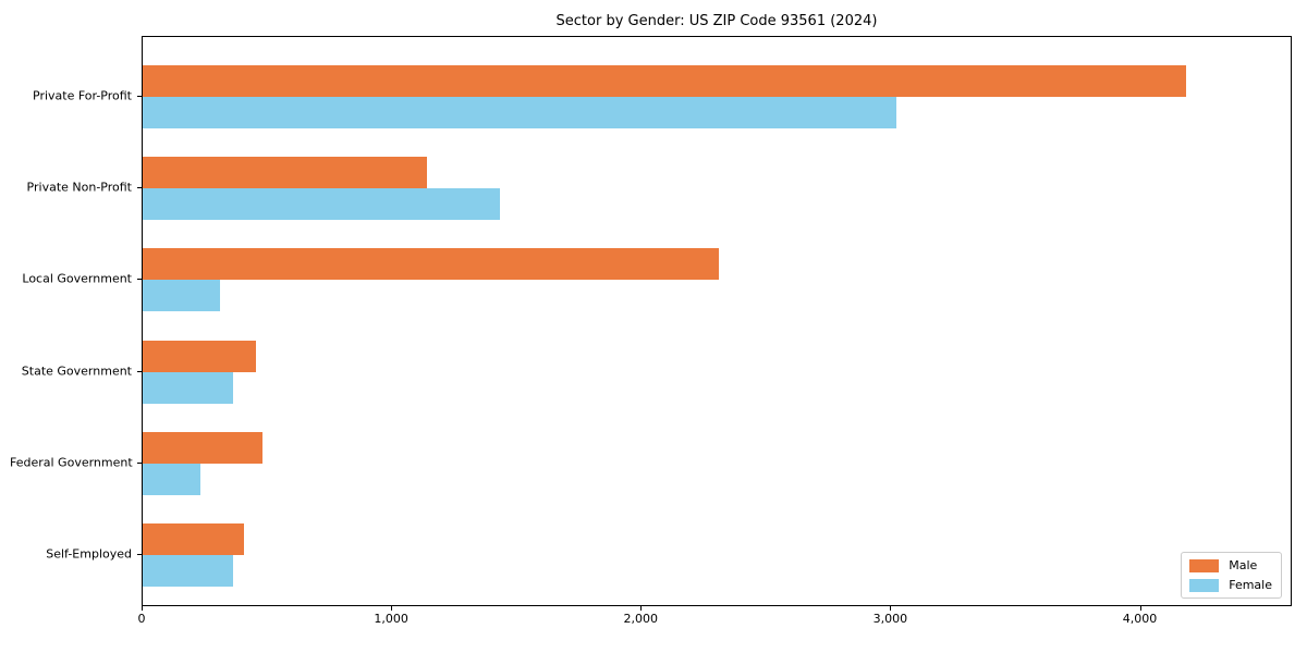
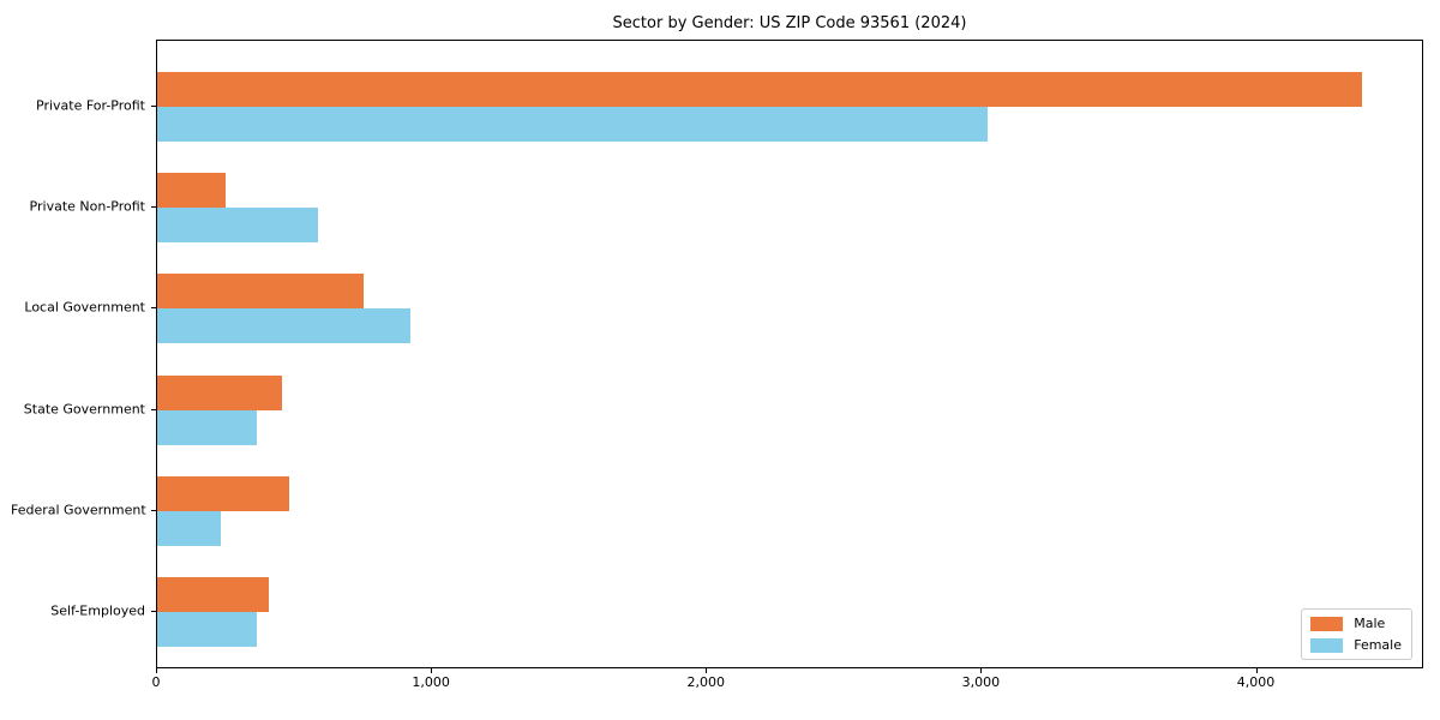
Male/Private For-Profit: 4180 -> 4380
Male/Private Non-Profit: 1140 -> 250
Female/Private Non-Profit: 1430 -> 580
Male/Local Government: 2310 -> 750
Female/Local Government: 310 -> 920
